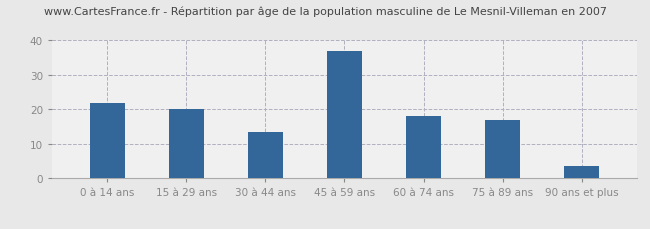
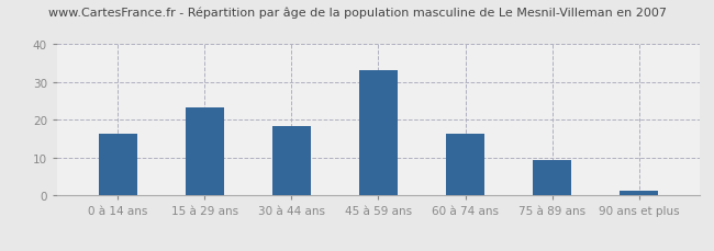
0 à 14 ans: 22.0 -> 16.3
15 à 29 ans: 20.0 -> 23.2
30 à 44 ans: 13.5 -> 18.4
45 à 59 ans: 37.0 -> 33.3
60 à 74 ans: 18.0 -> 16.3
75 à 89 ans: 17.0 -> 9.3
90 ans et plus: 3.5 -> 1.2
